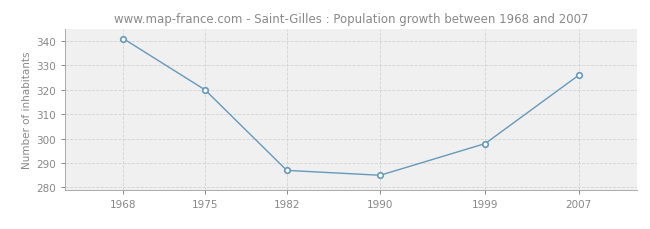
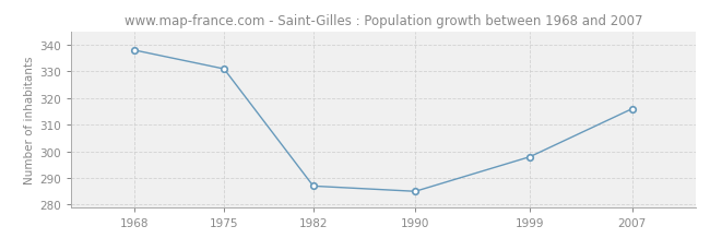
1968: 341 -> 338
1975: 320 -> 331
2007: 326 -> 316
